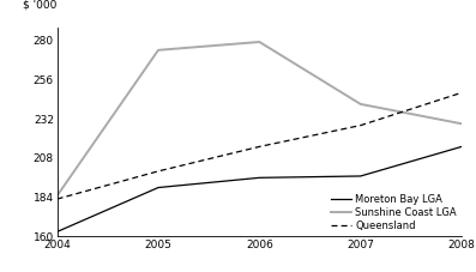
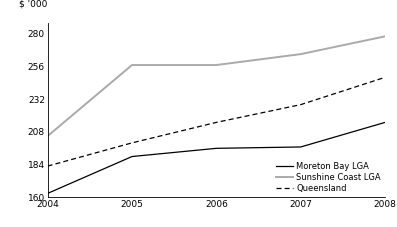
Sunshine Coast LGA/2004: 185 -> 205
Sunshine Coast LGA/2005: 274 -> 257
Sunshine Coast LGA/2006: 279 -> 257
Sunshine Coast LGA/2007: 241 -> 265
Sunshine Coast LGA/2008: 229 -> 278
